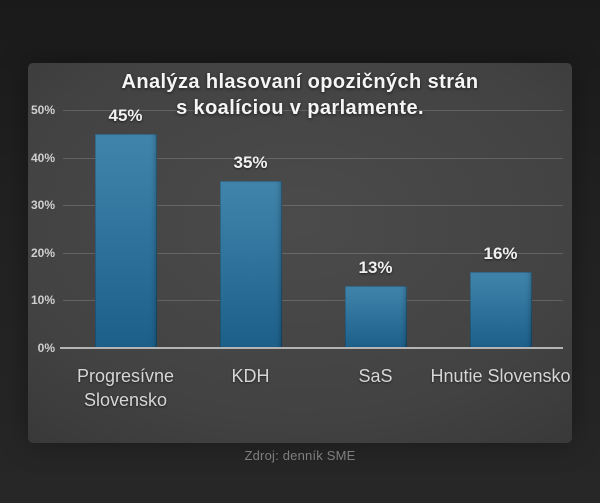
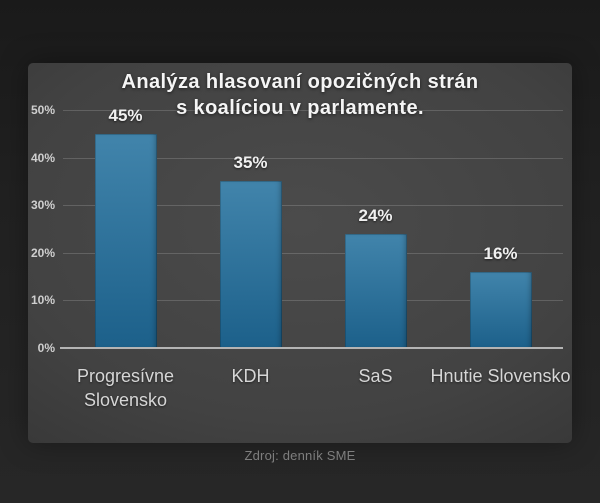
SaS: 13% -> 24%
